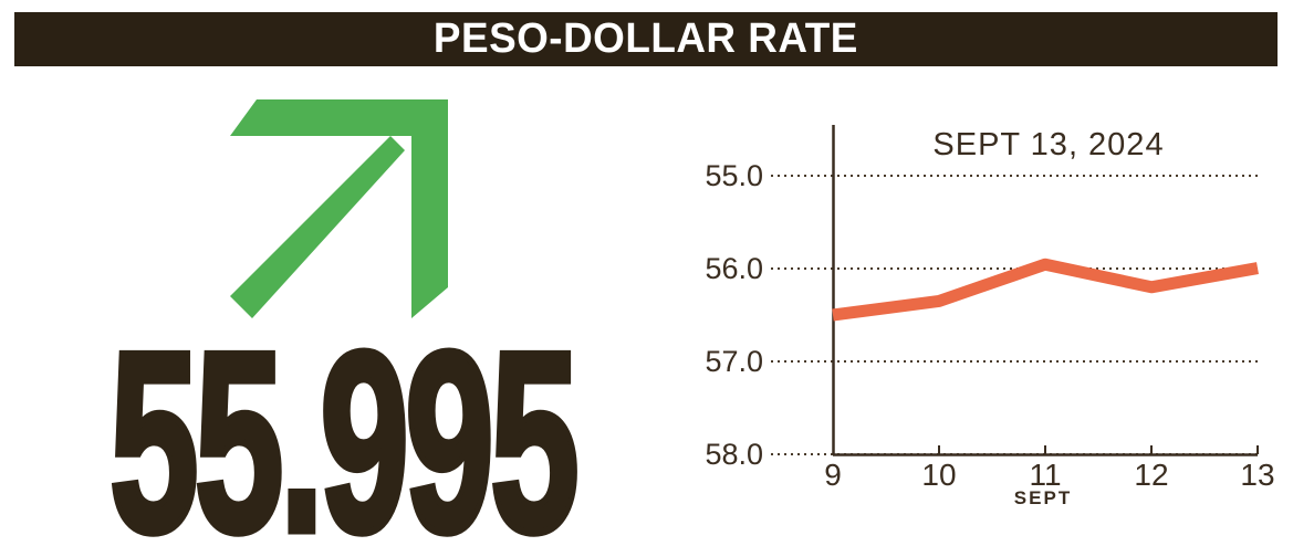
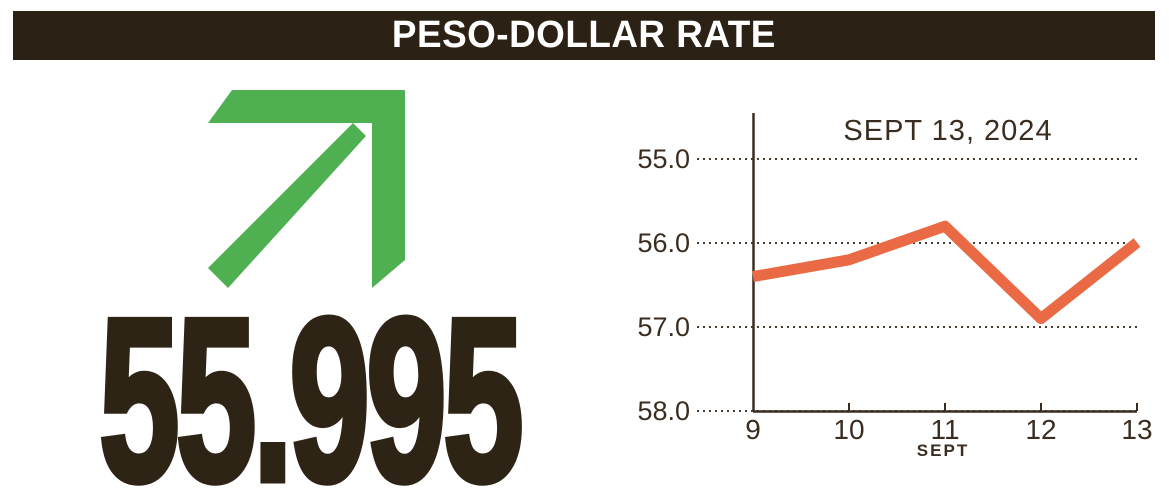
9: 56.5 -> 56.4
10: 56.4 -> 56.2
11: 56.0 -> 55.8
12: 56.2 -> 56.9
